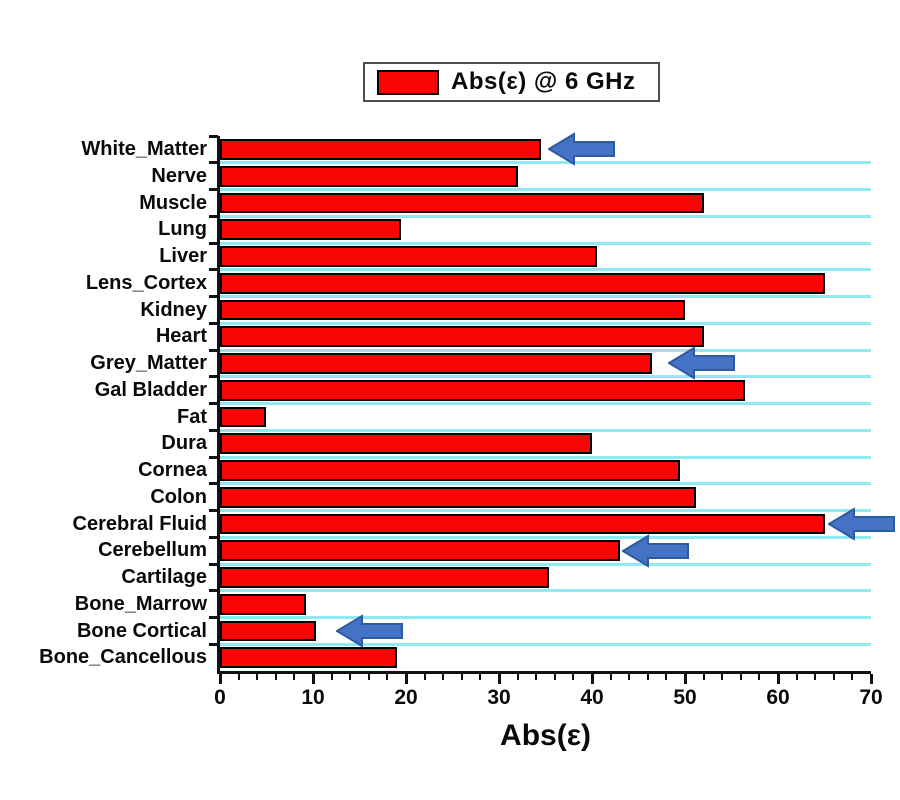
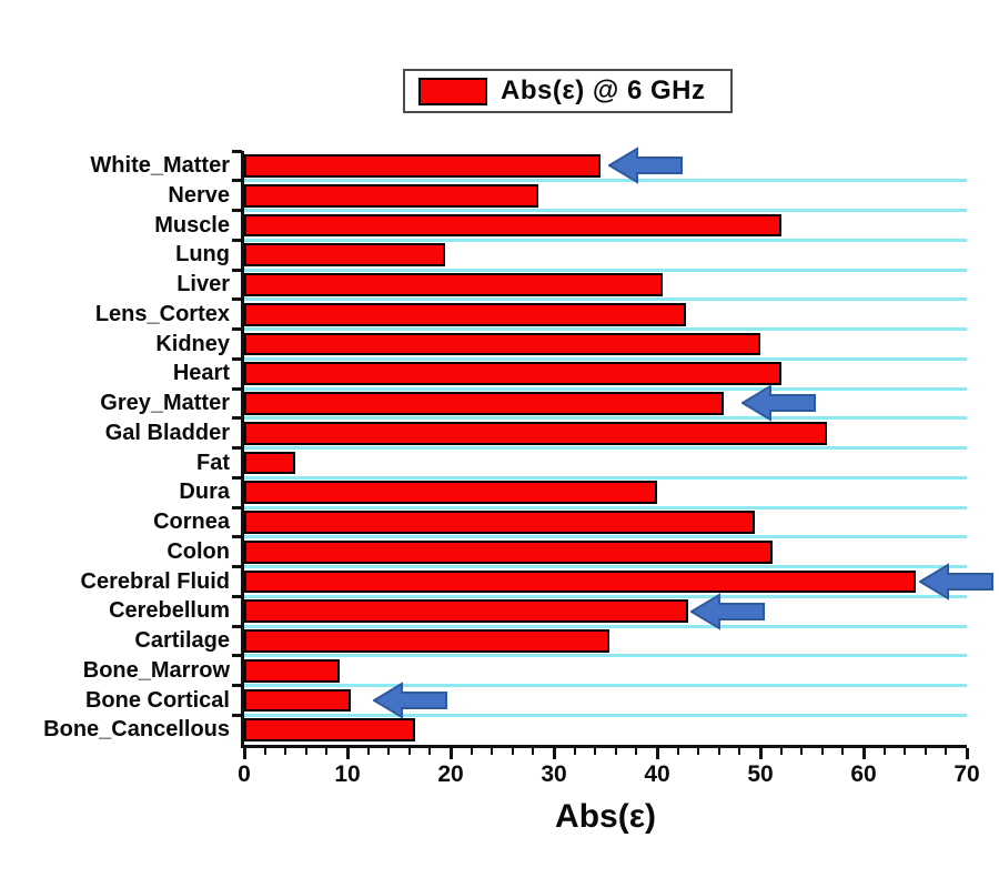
Nerve: 32 -> 28
Lens_Cortex: 65 -> 43
Bone_Cancellous: 19 -> 17
